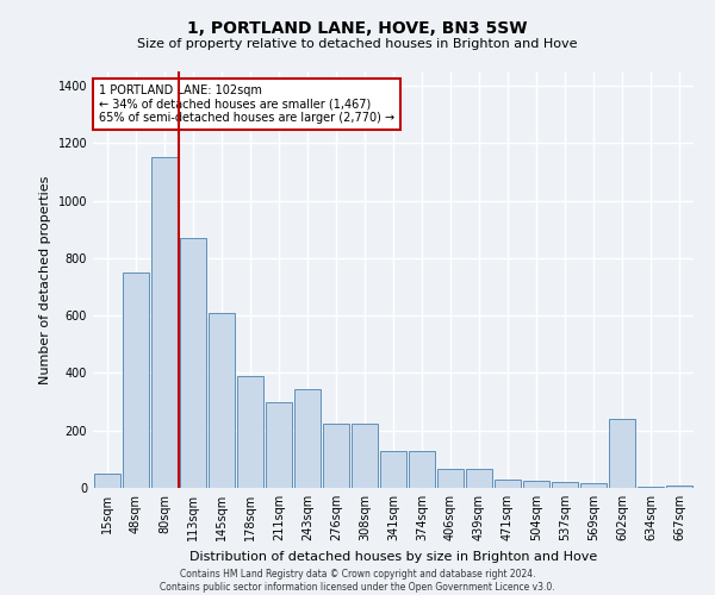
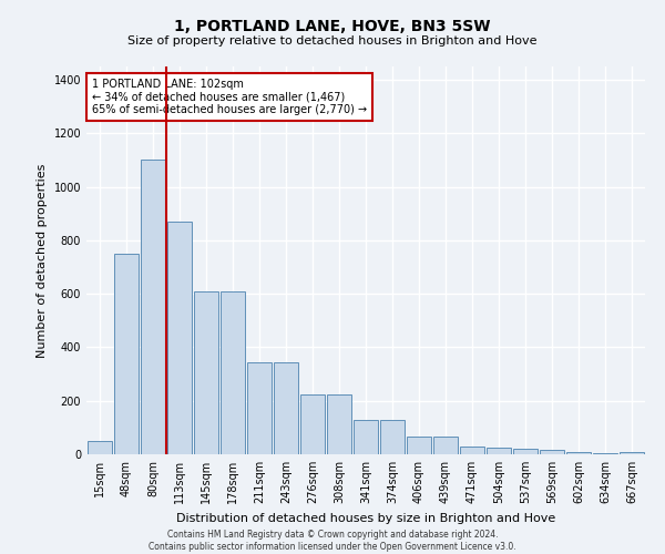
80sqm: 1150 -> 1100
178sqm: 390 -> 610
211sqm: 300 -> 345
602sqm: 240 -> 10
